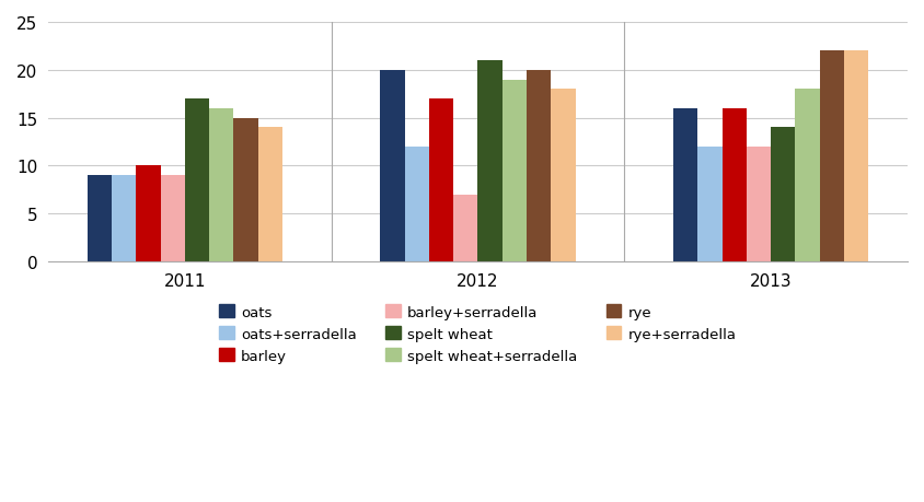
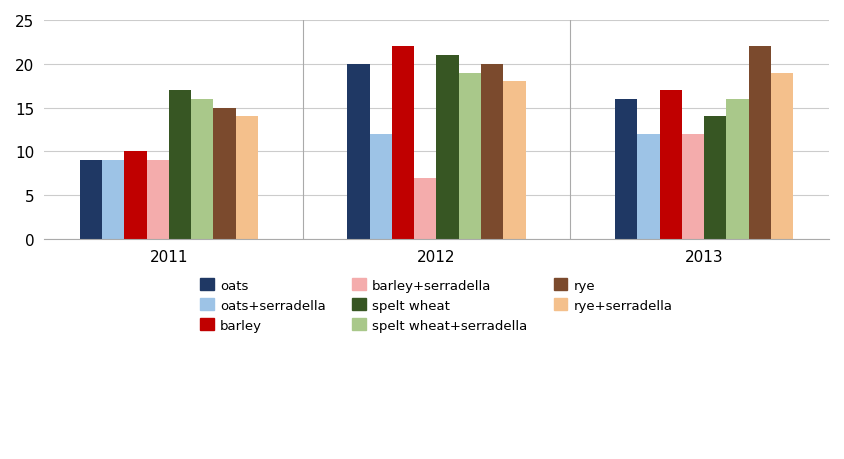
barley/2012: 17 -> 22
barley/2013: 16 -> 17
spelt wheat+serradella/2013: 18 -> 16
rye+serradella/2013: 22 -> 19
